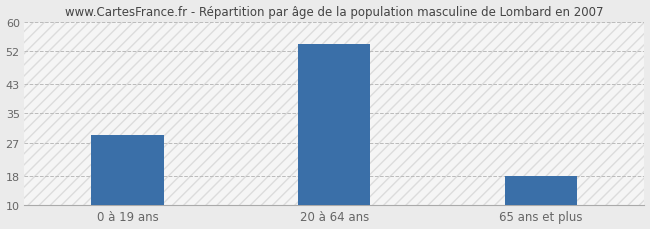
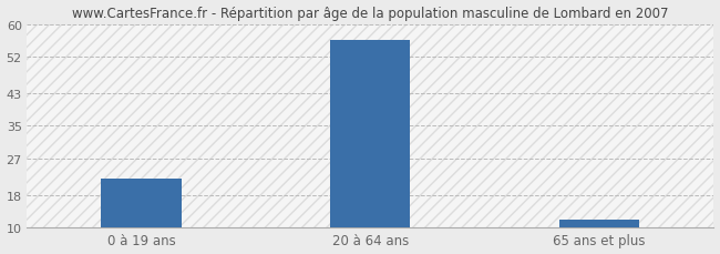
0 à 19 ans: 29 -> 22
20 à 64 ans: 54 -> 56
65 ans et plus: 18 -> 12
